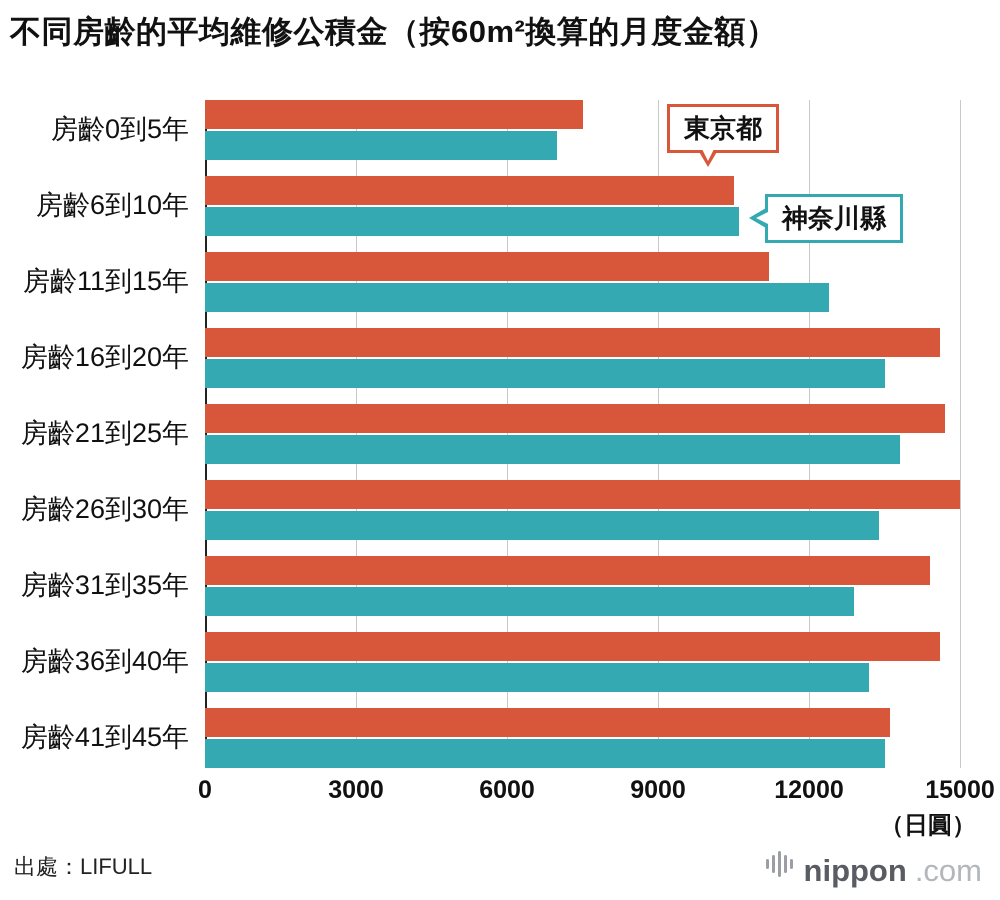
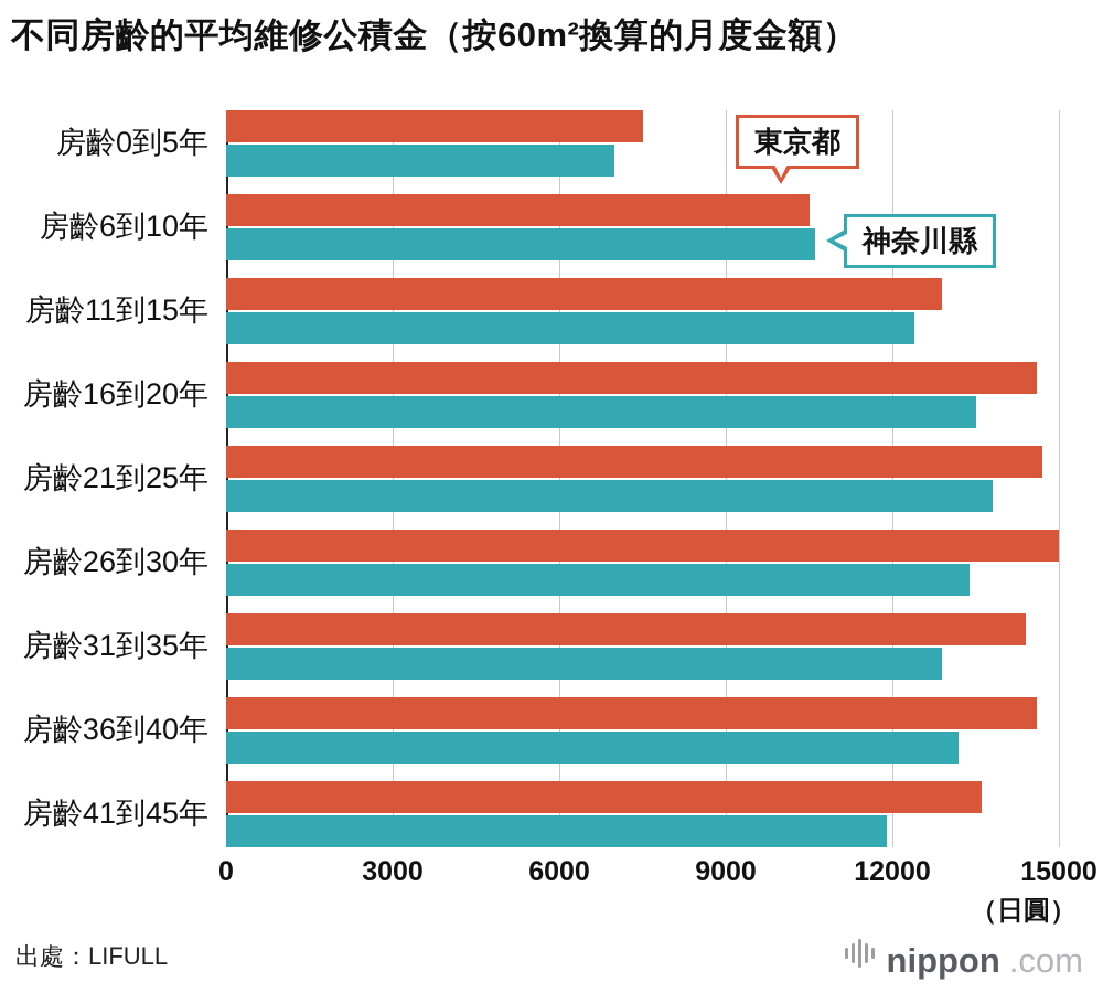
東京都/房齡11到15年: 11200 -> 12900
神奈川縣/房齡41到45年: 13500 -> 11900
